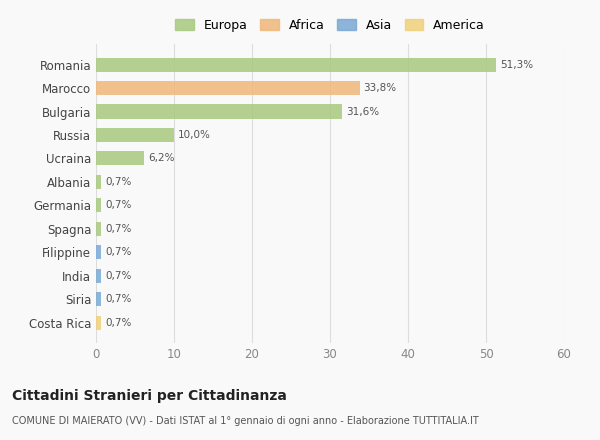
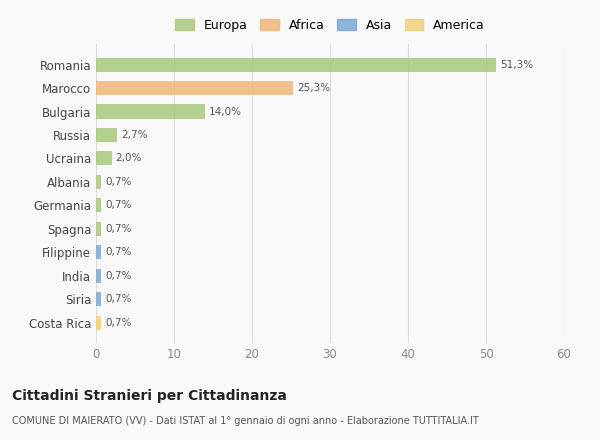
Marocco: 33,8% -> 25,3%
Bulgaria: 31,6% -> 14,0%
Russia: 10,0% -> 2,7%
Ucraina: 6,2% -> 2,0%
